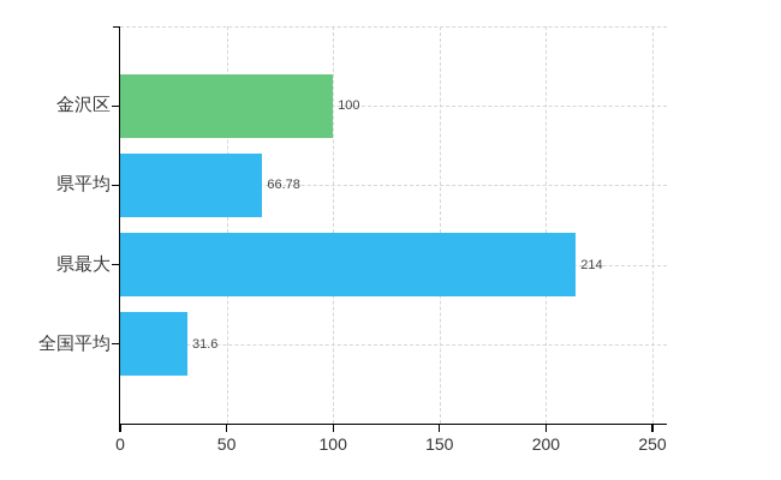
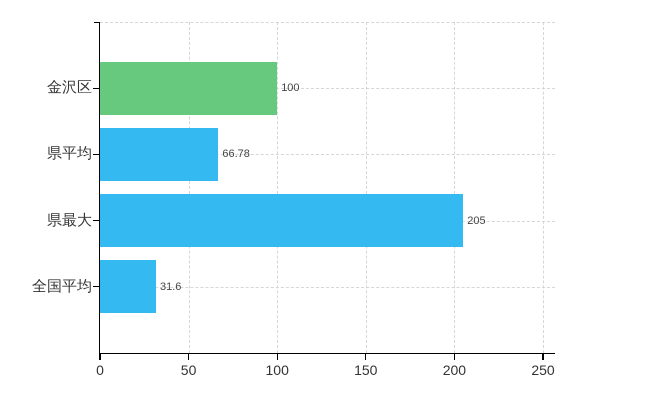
県最大: 214 -> 205
